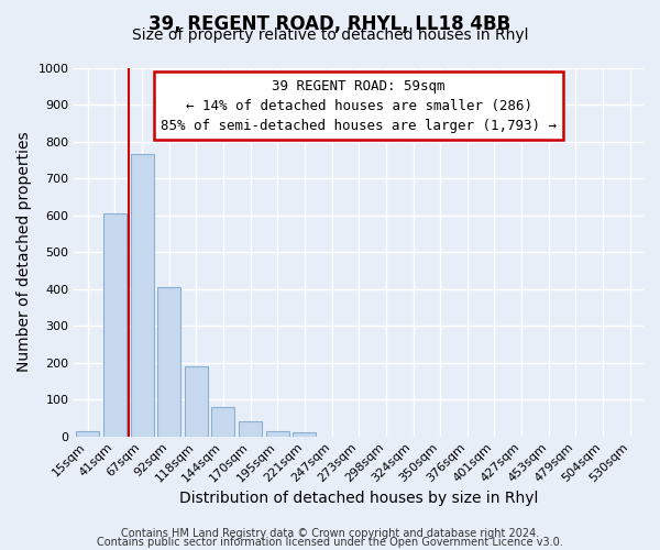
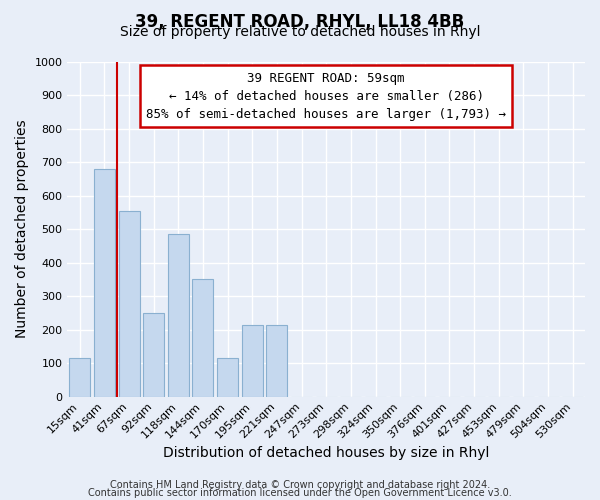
15sqm: 15 -> 115
41sqm: 605 -> 680
67sqm: 765 -> 555
92sqm: 405 -> 250
118sqm: 190 -> 485
144sqm: 78 -> 350
170sqm: 40 -> 115
195sqm: 15 -> 215
221sqm: 12 -> 215
